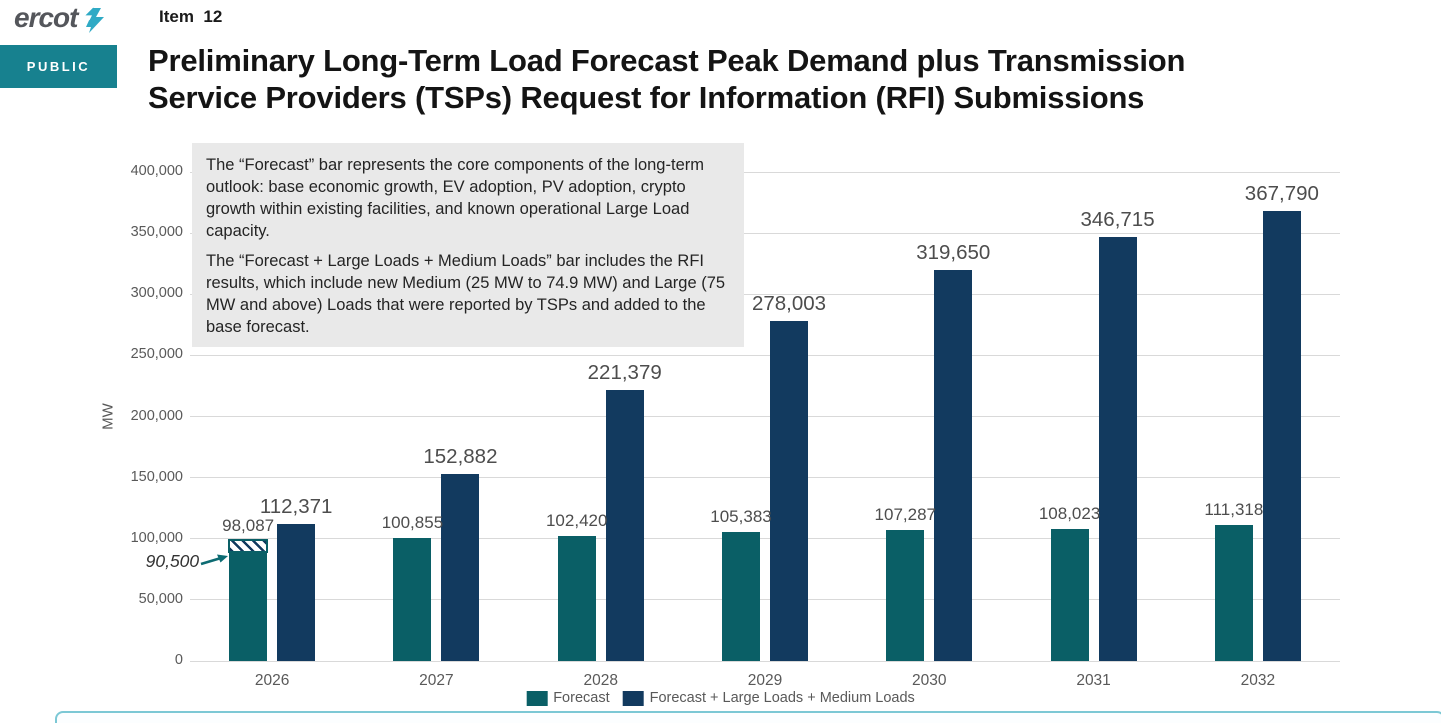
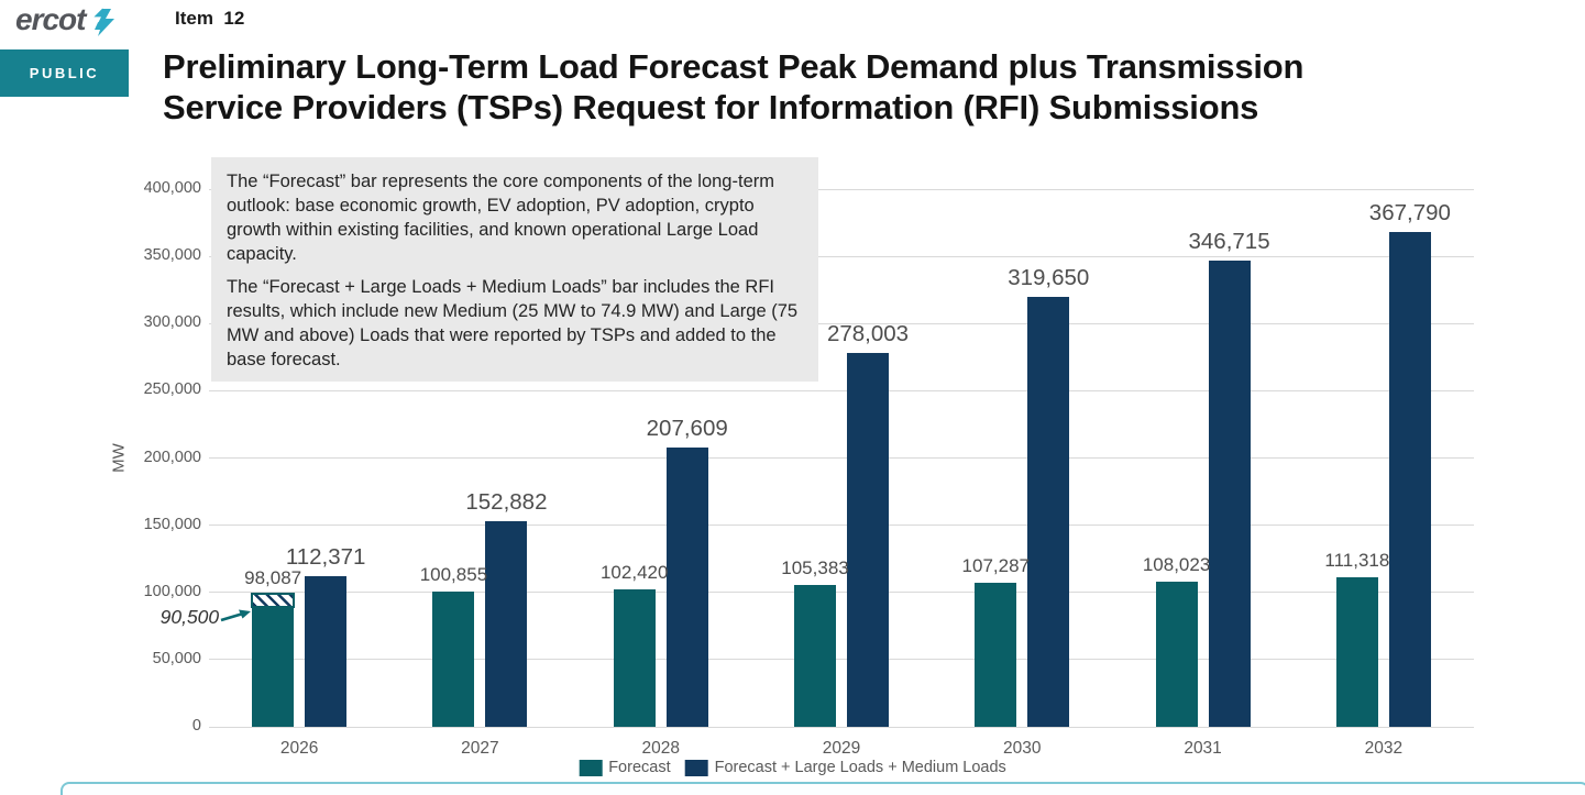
Forecast + Large Loads + Medium Loads/2028: 221,379 -> 207,609
